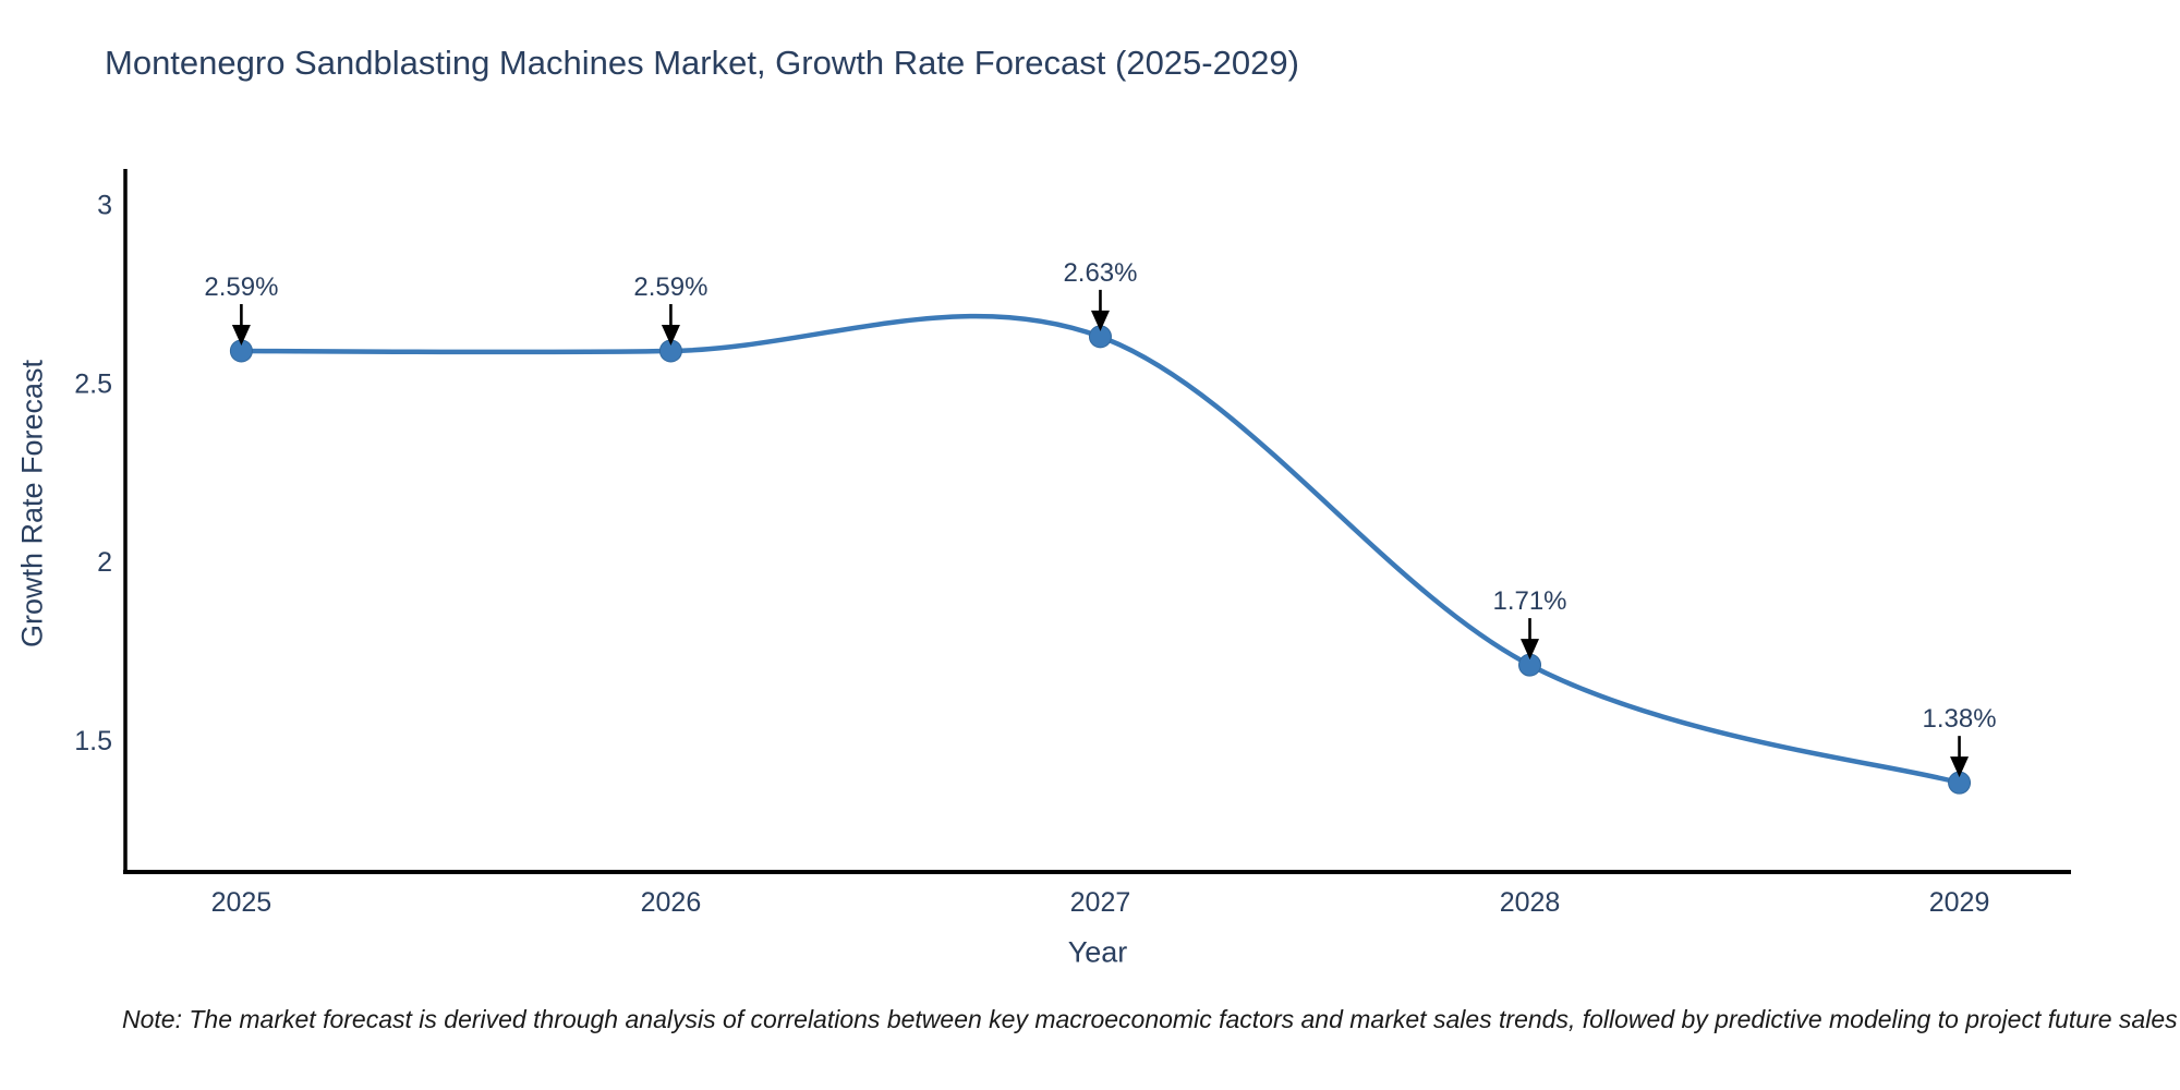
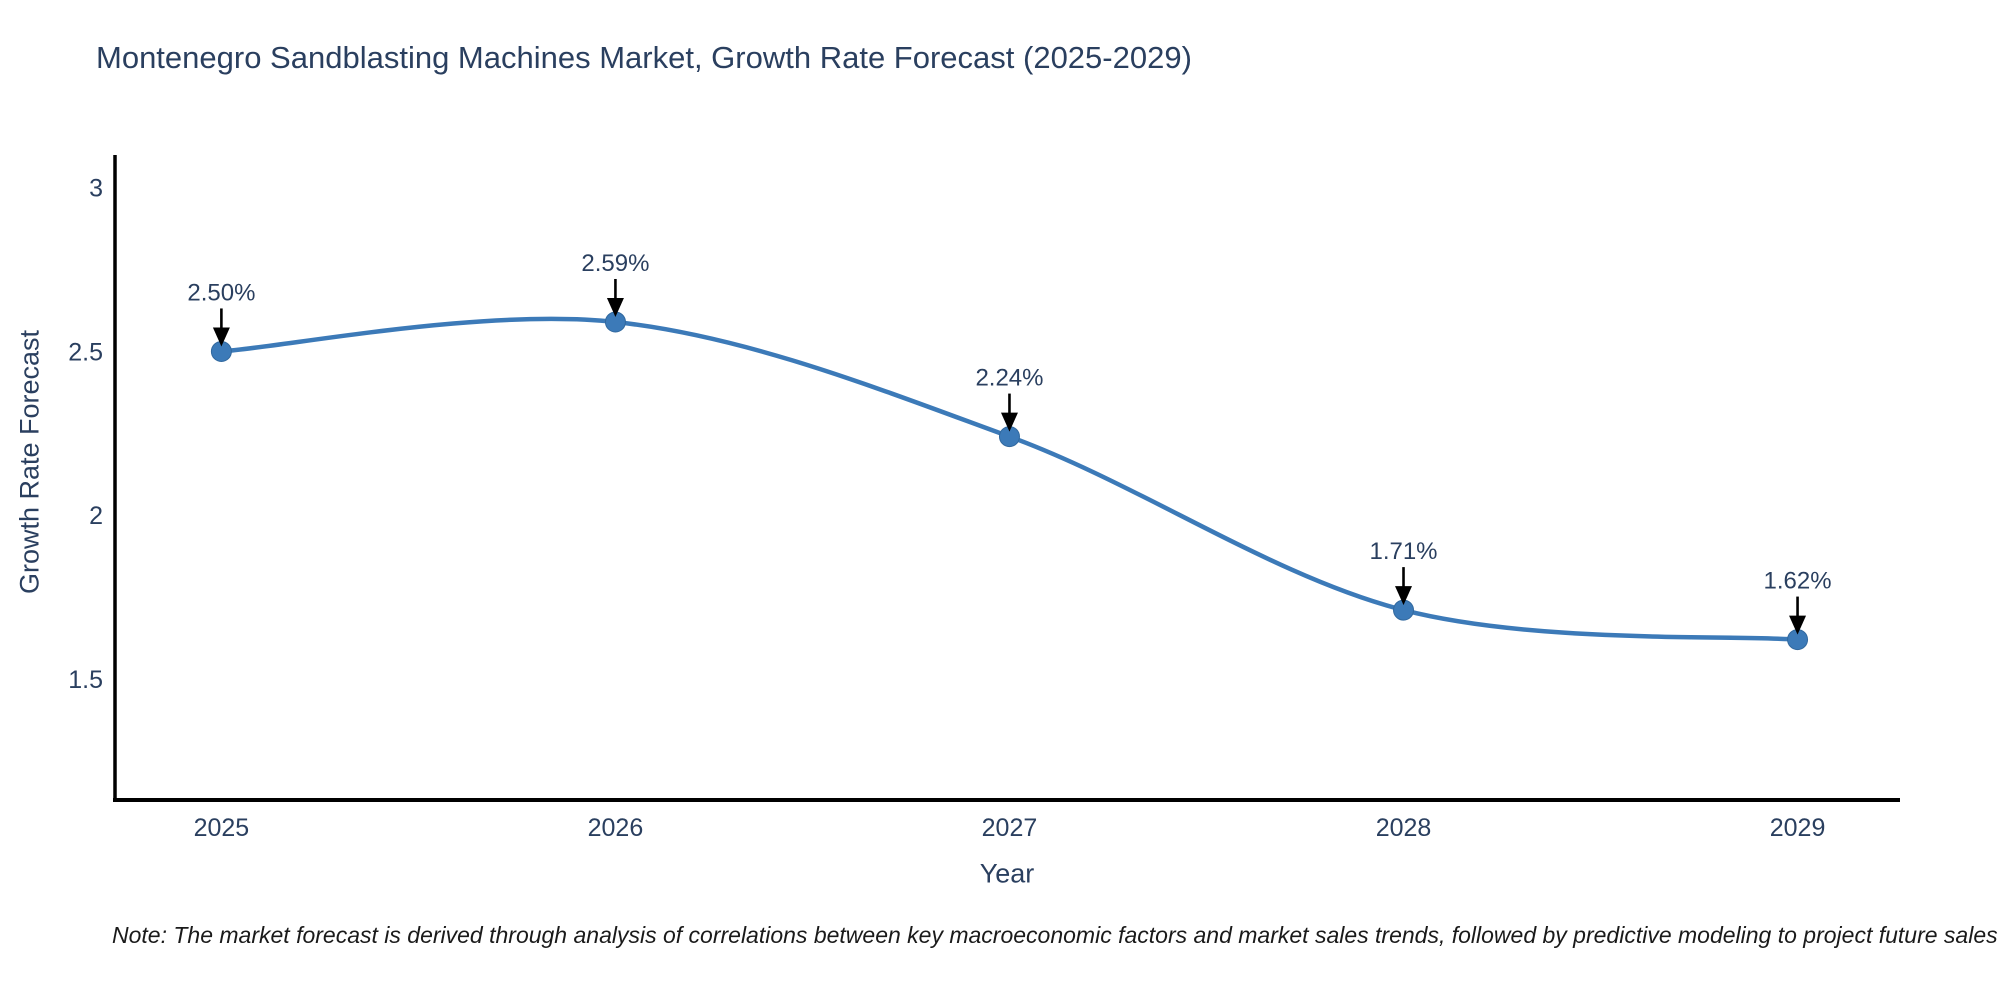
2025: 2.59% -> 2.50%
2027: 2.63% -> 2.24%
2029: 1.38% -> 1.62%
